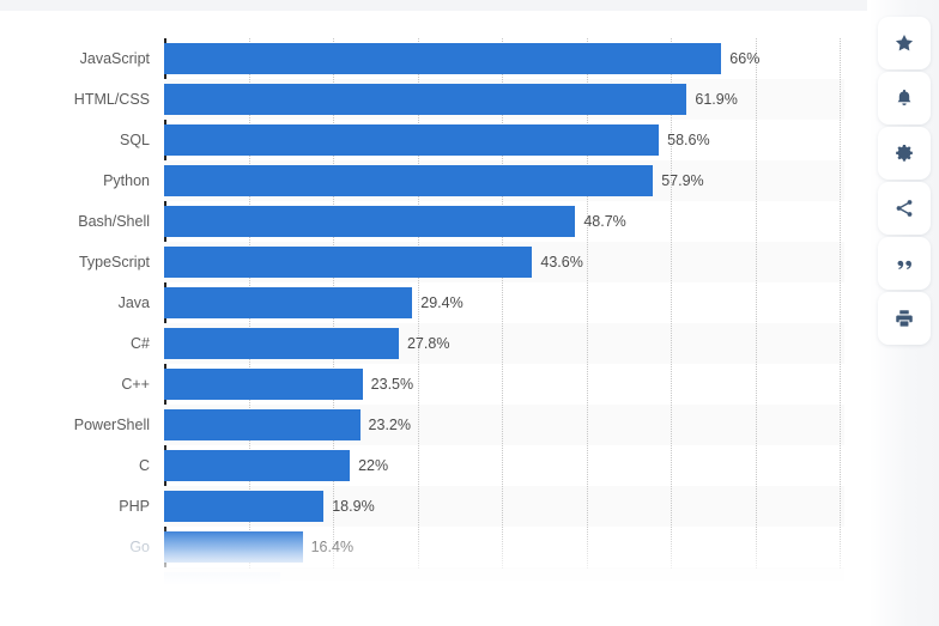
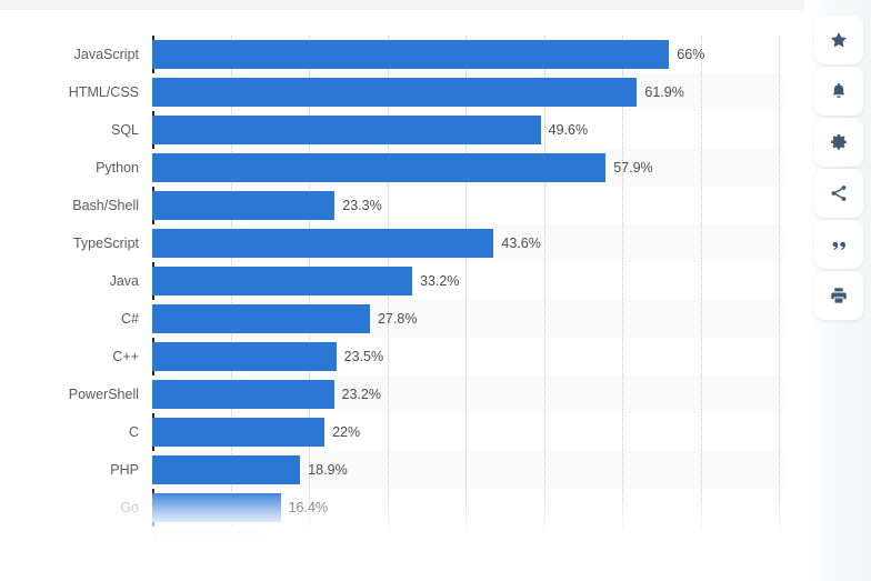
SQL: 58.6% -> 49.6%
Bash/Shell: 48.7% -> 23.3%
Java: 29.4% -> 33.2%
